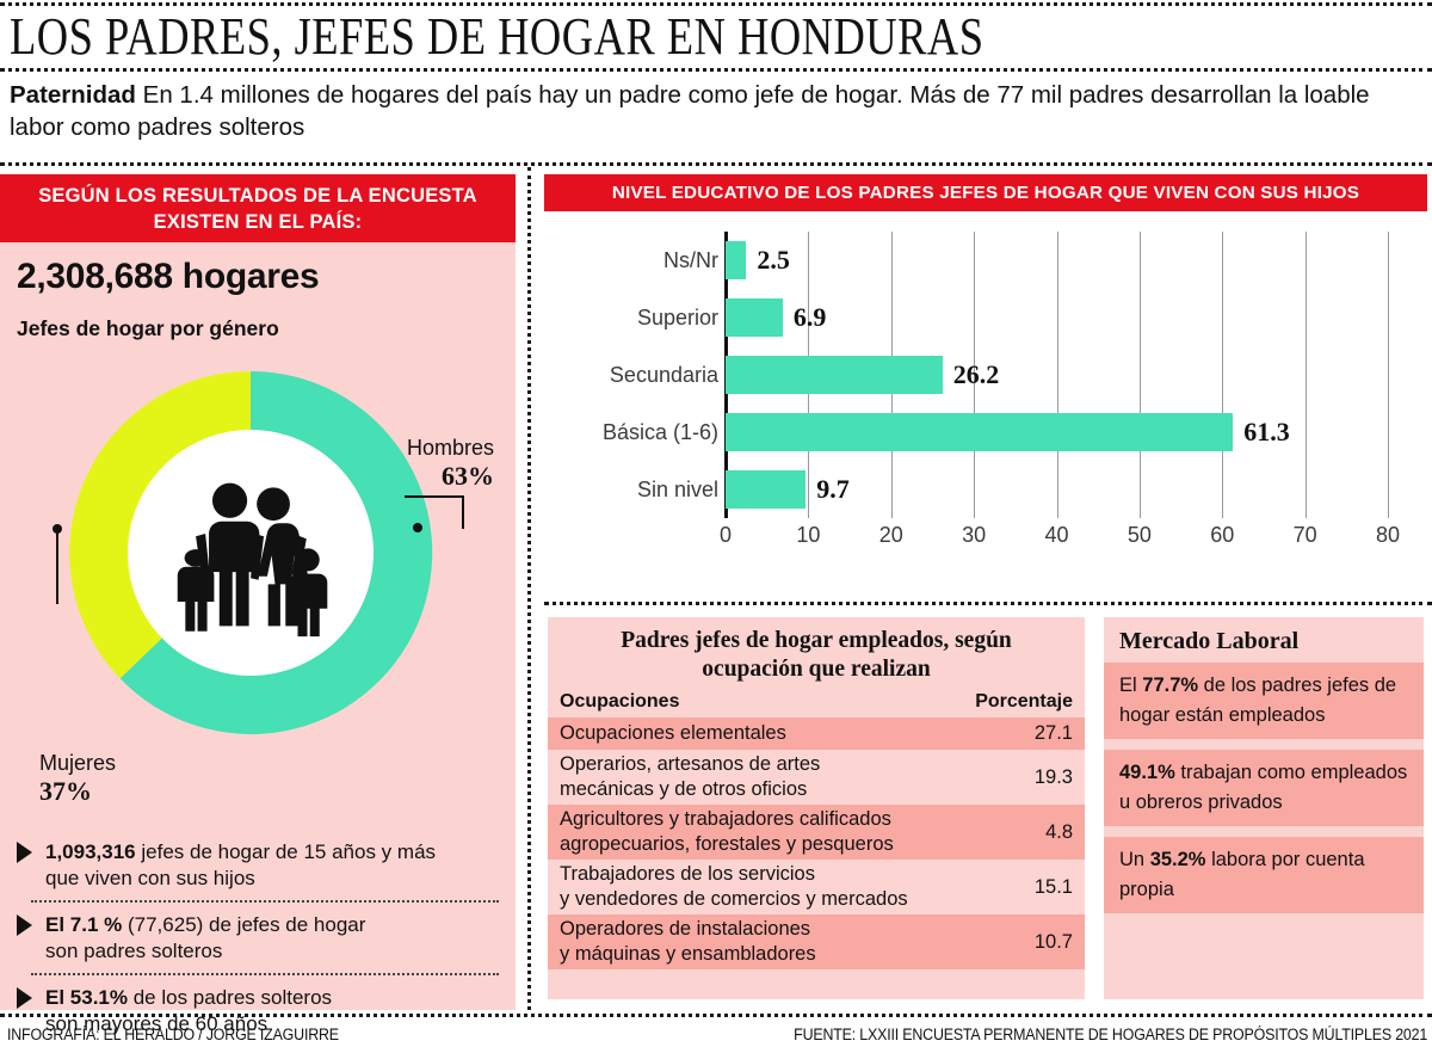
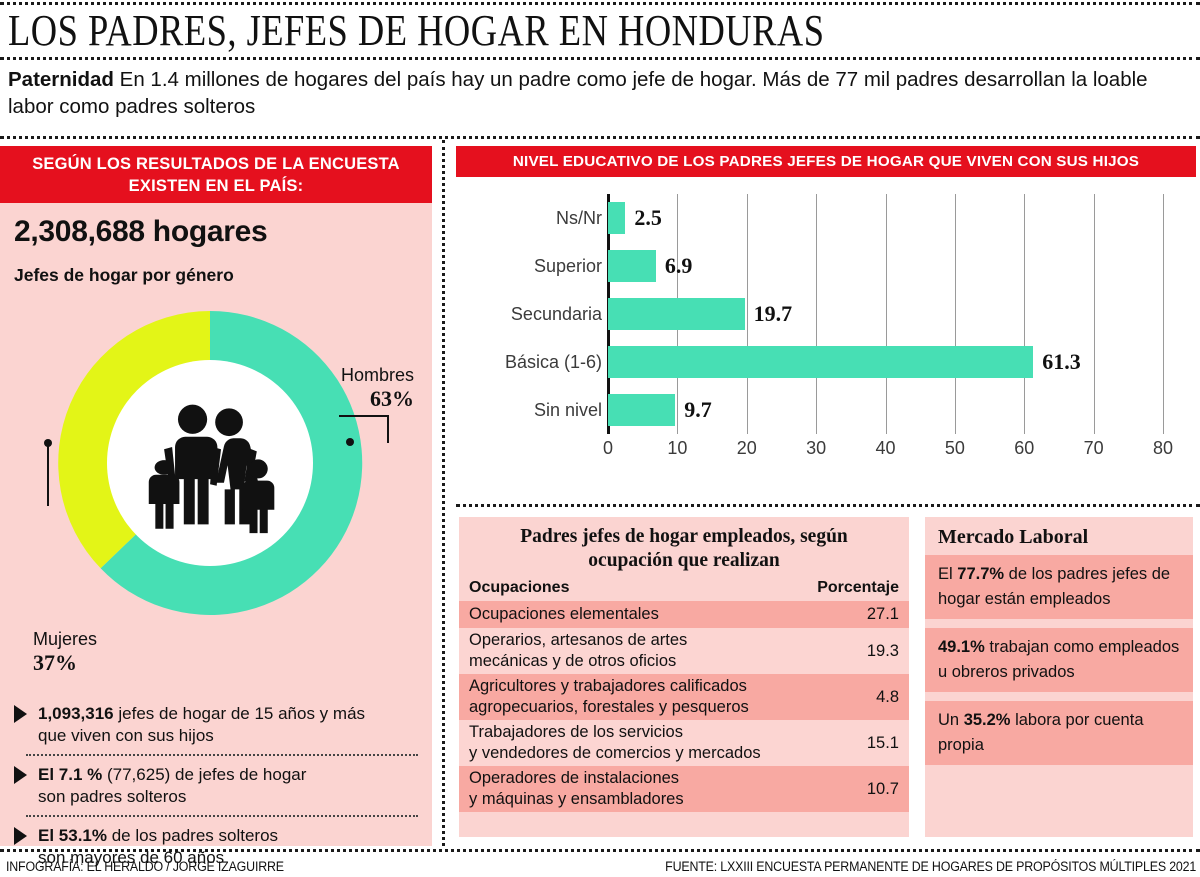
Secundaria: 26.2 -> 19.7
